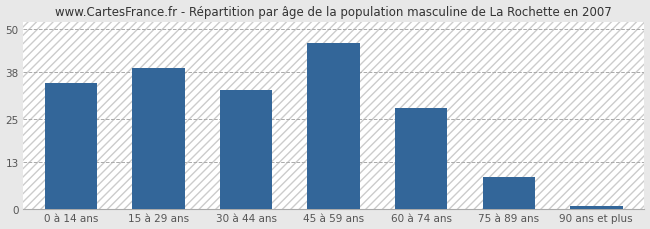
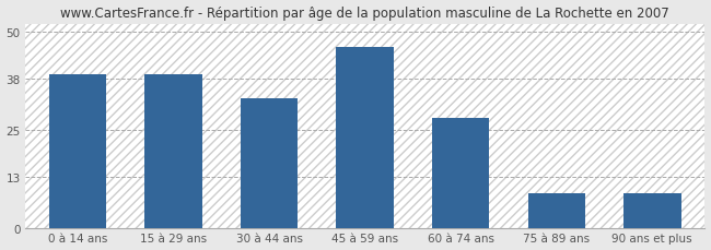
0 à 14 ans: 35 -> 39
90 ans et plus: 1 -> 9
